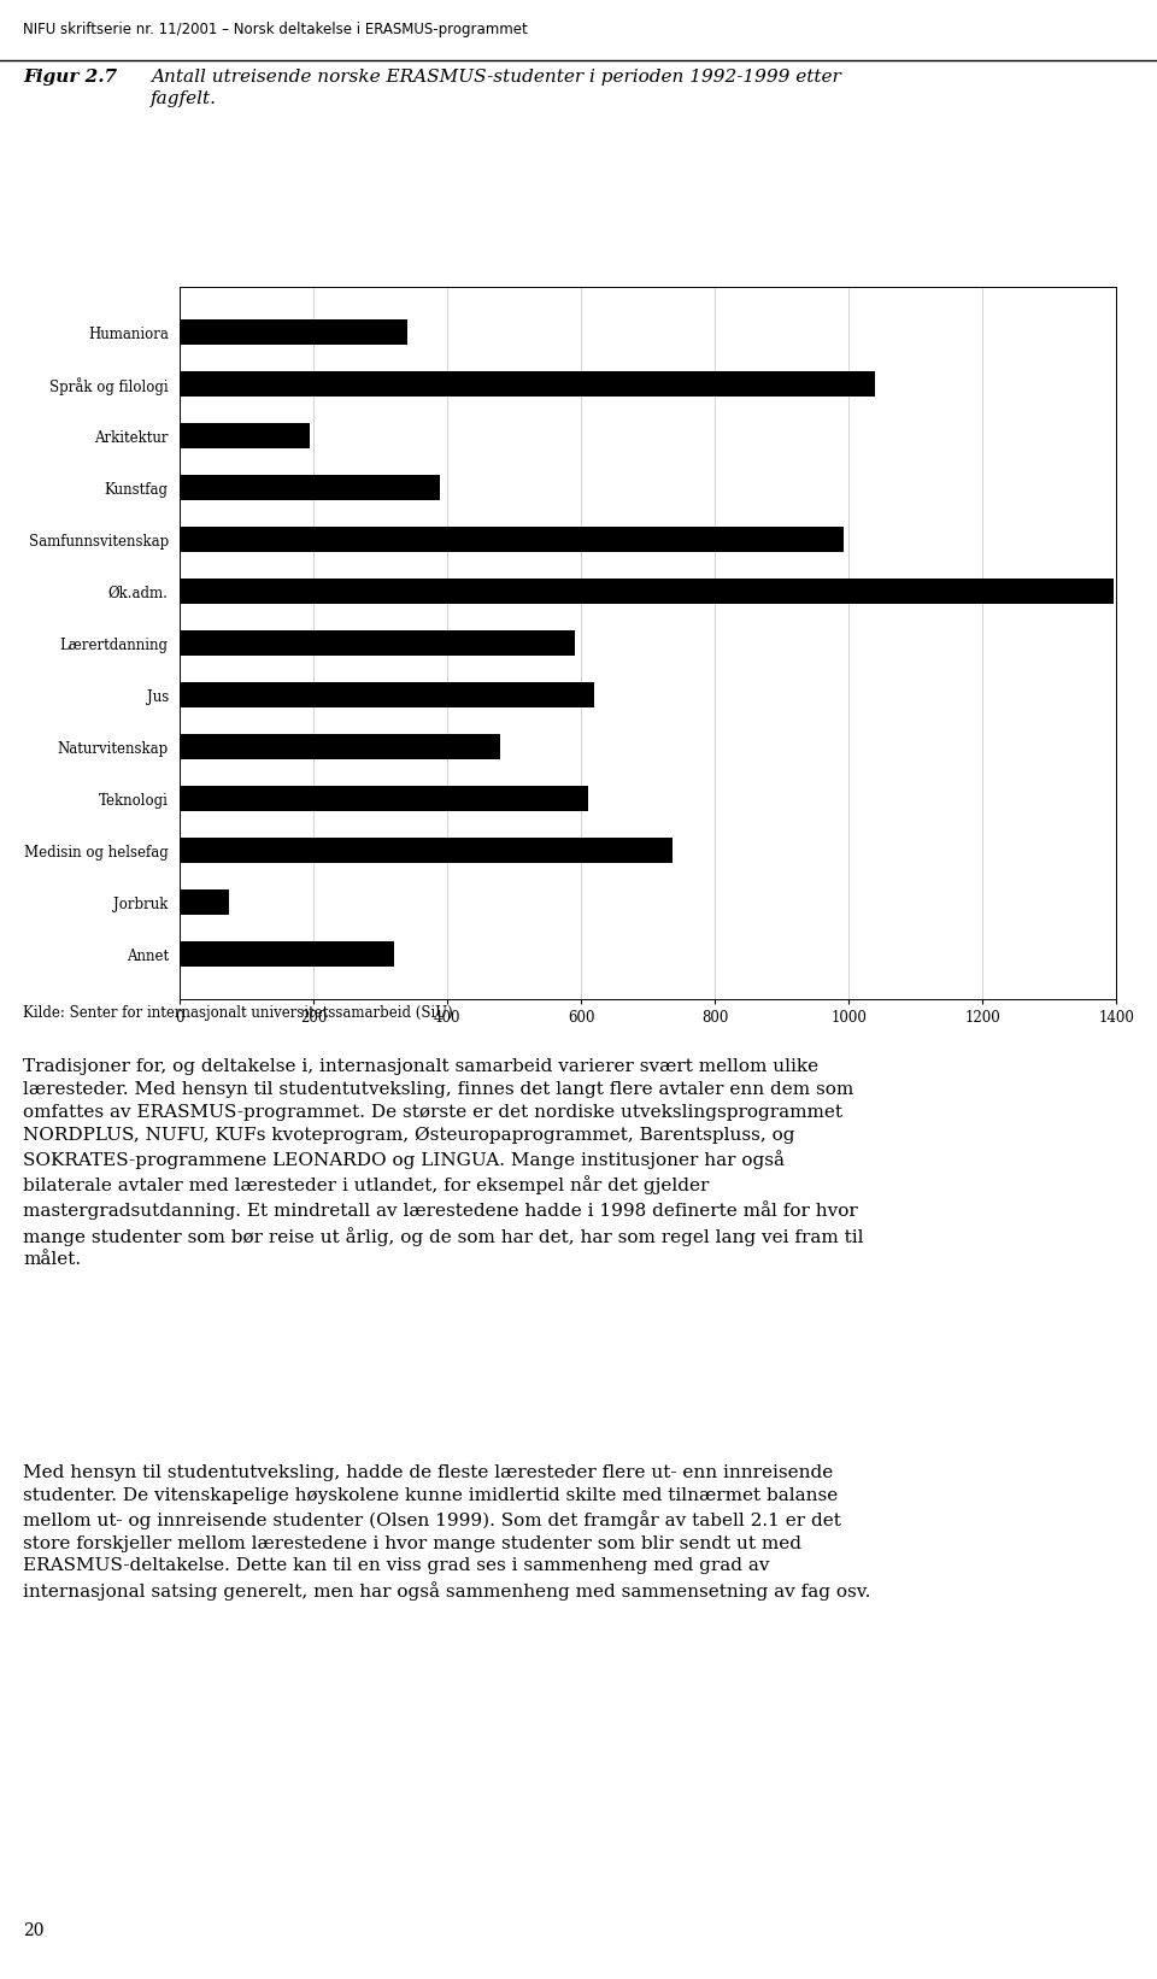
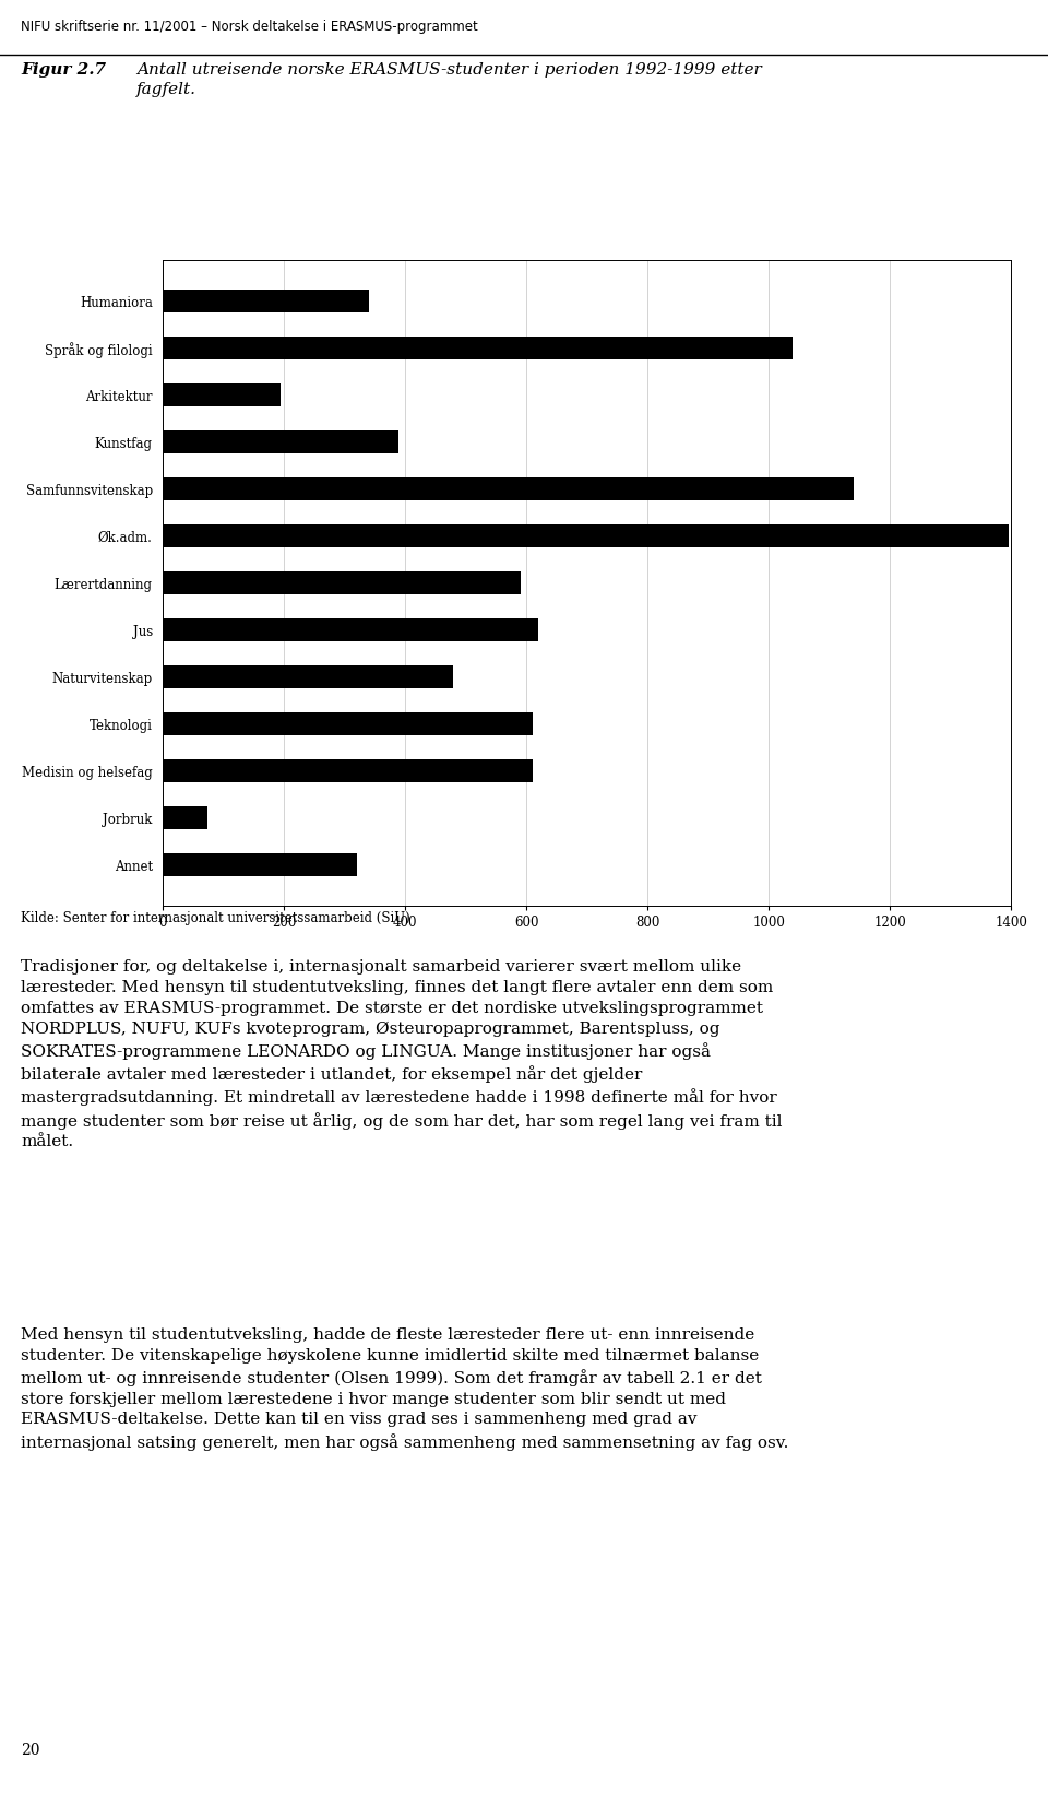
Samfunnsvitenskap: 992 -> 1140
Medisin og helsefag: 736 -> 610
